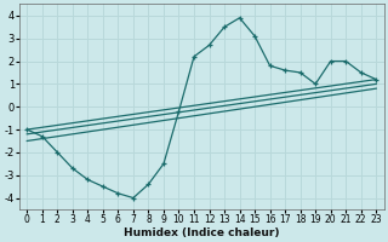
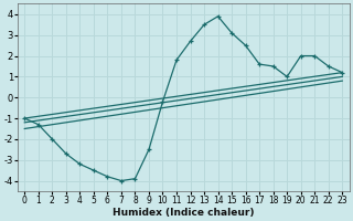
8: -3.4 -> -3.9
11: 2.2 -> 1.8
16: 1.8 -> 2.5
